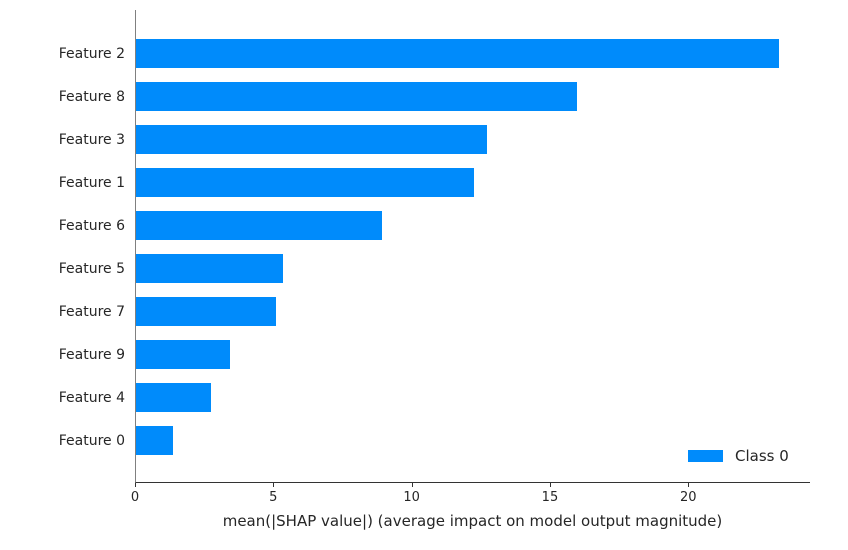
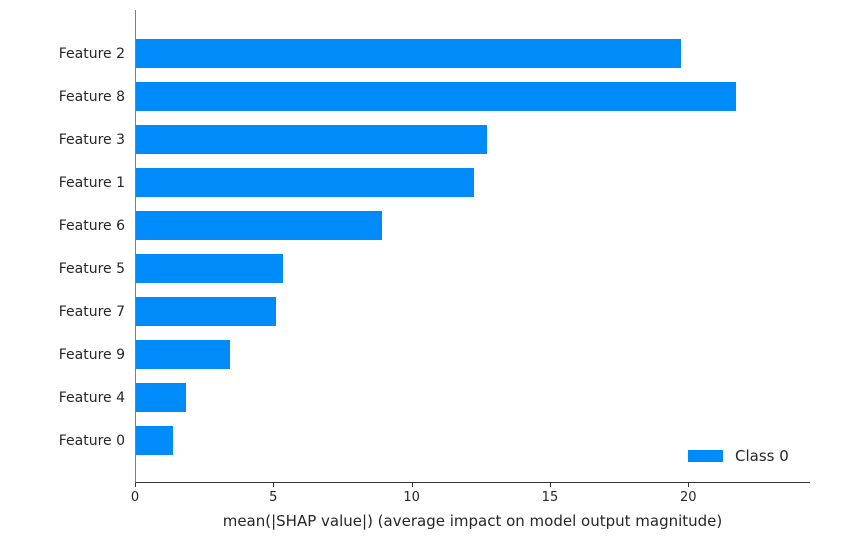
Feature 2: 23.2 -> 19.7
Feature 8: 15.9 -> 21.7
Feature 4: 2.7 -> 1.8
